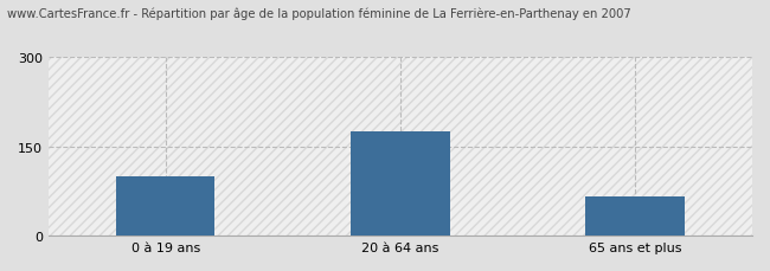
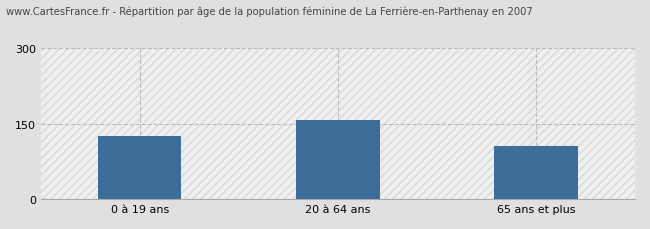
0 à 19 ans: 100 -> 126
20 à 64 ans: 175 -> 156
65 ans et plus: 65 -> 106
